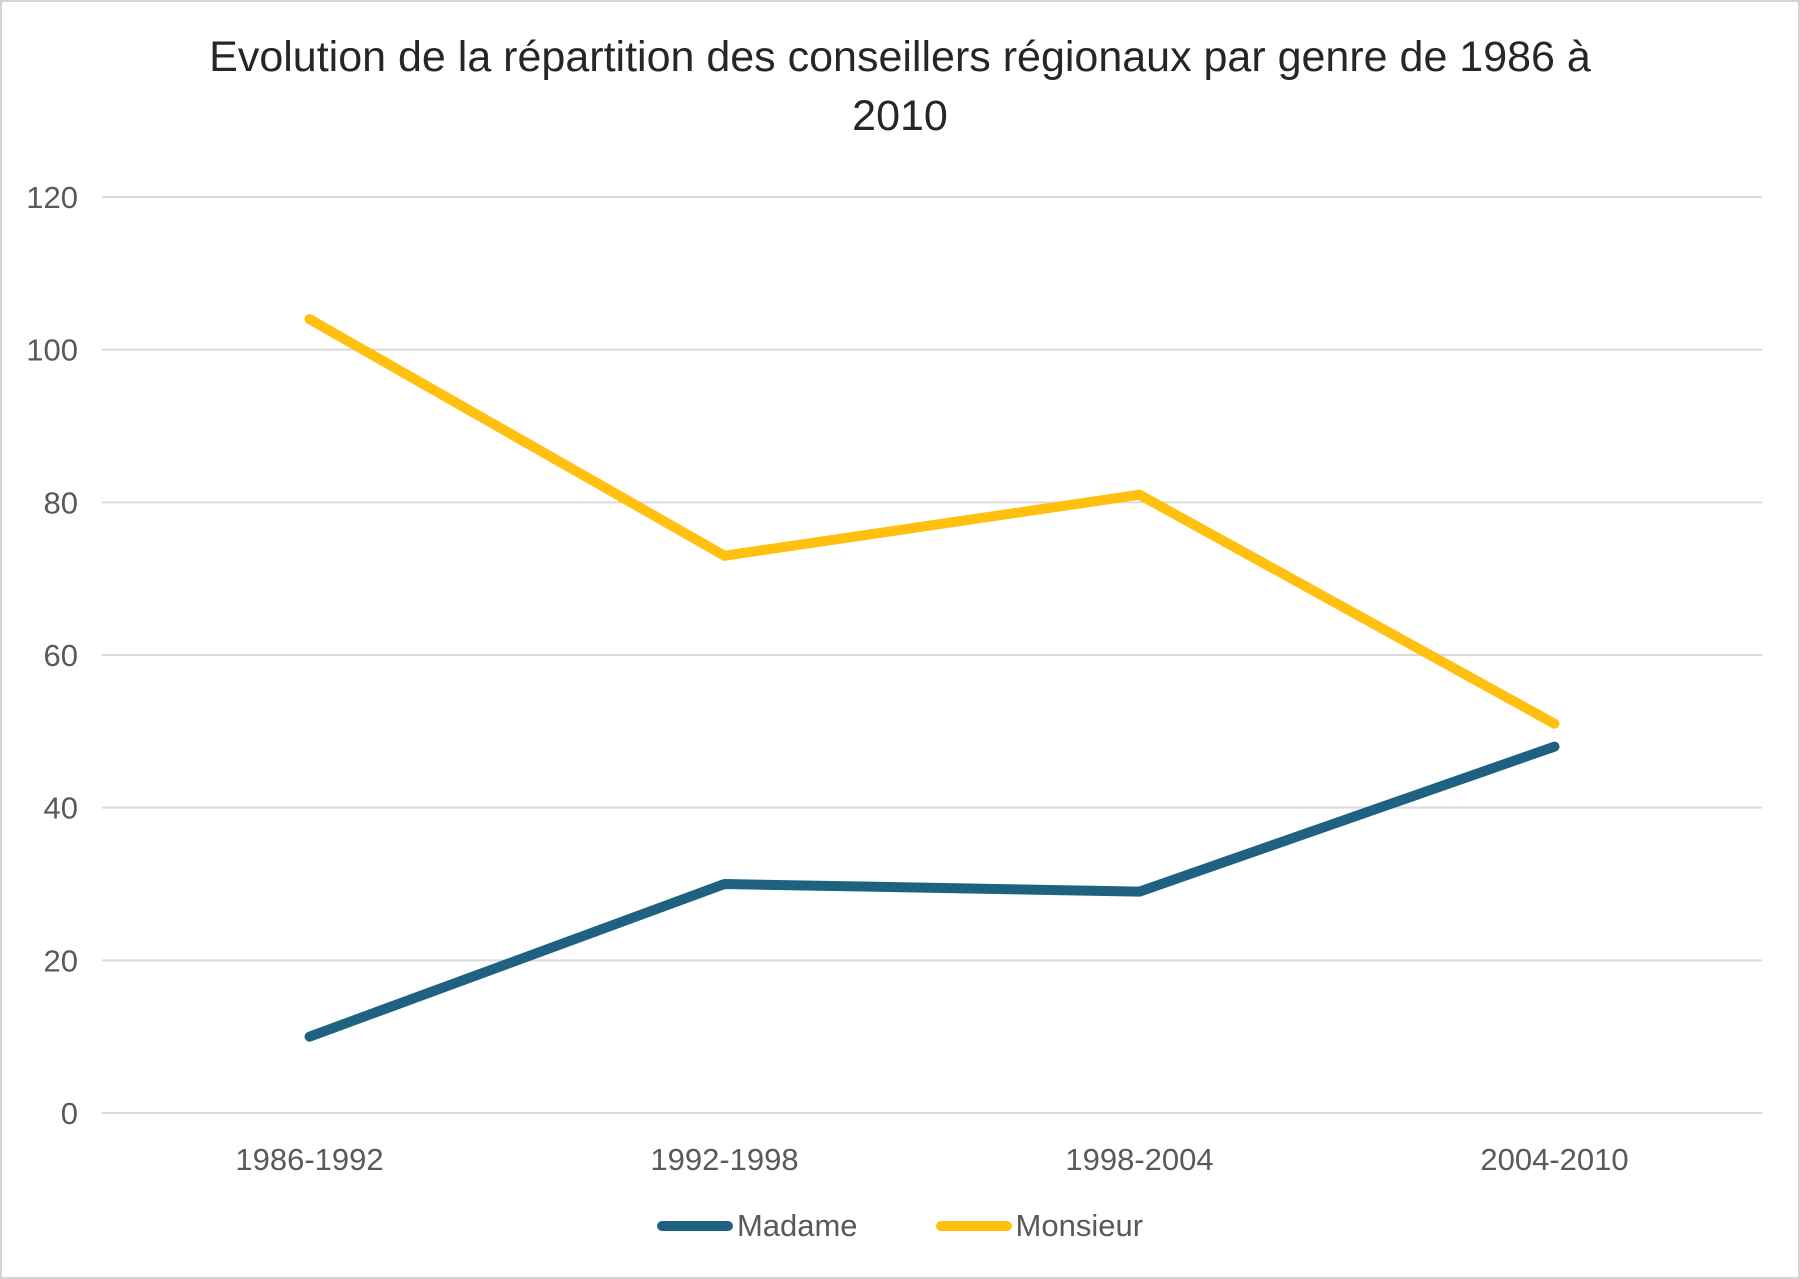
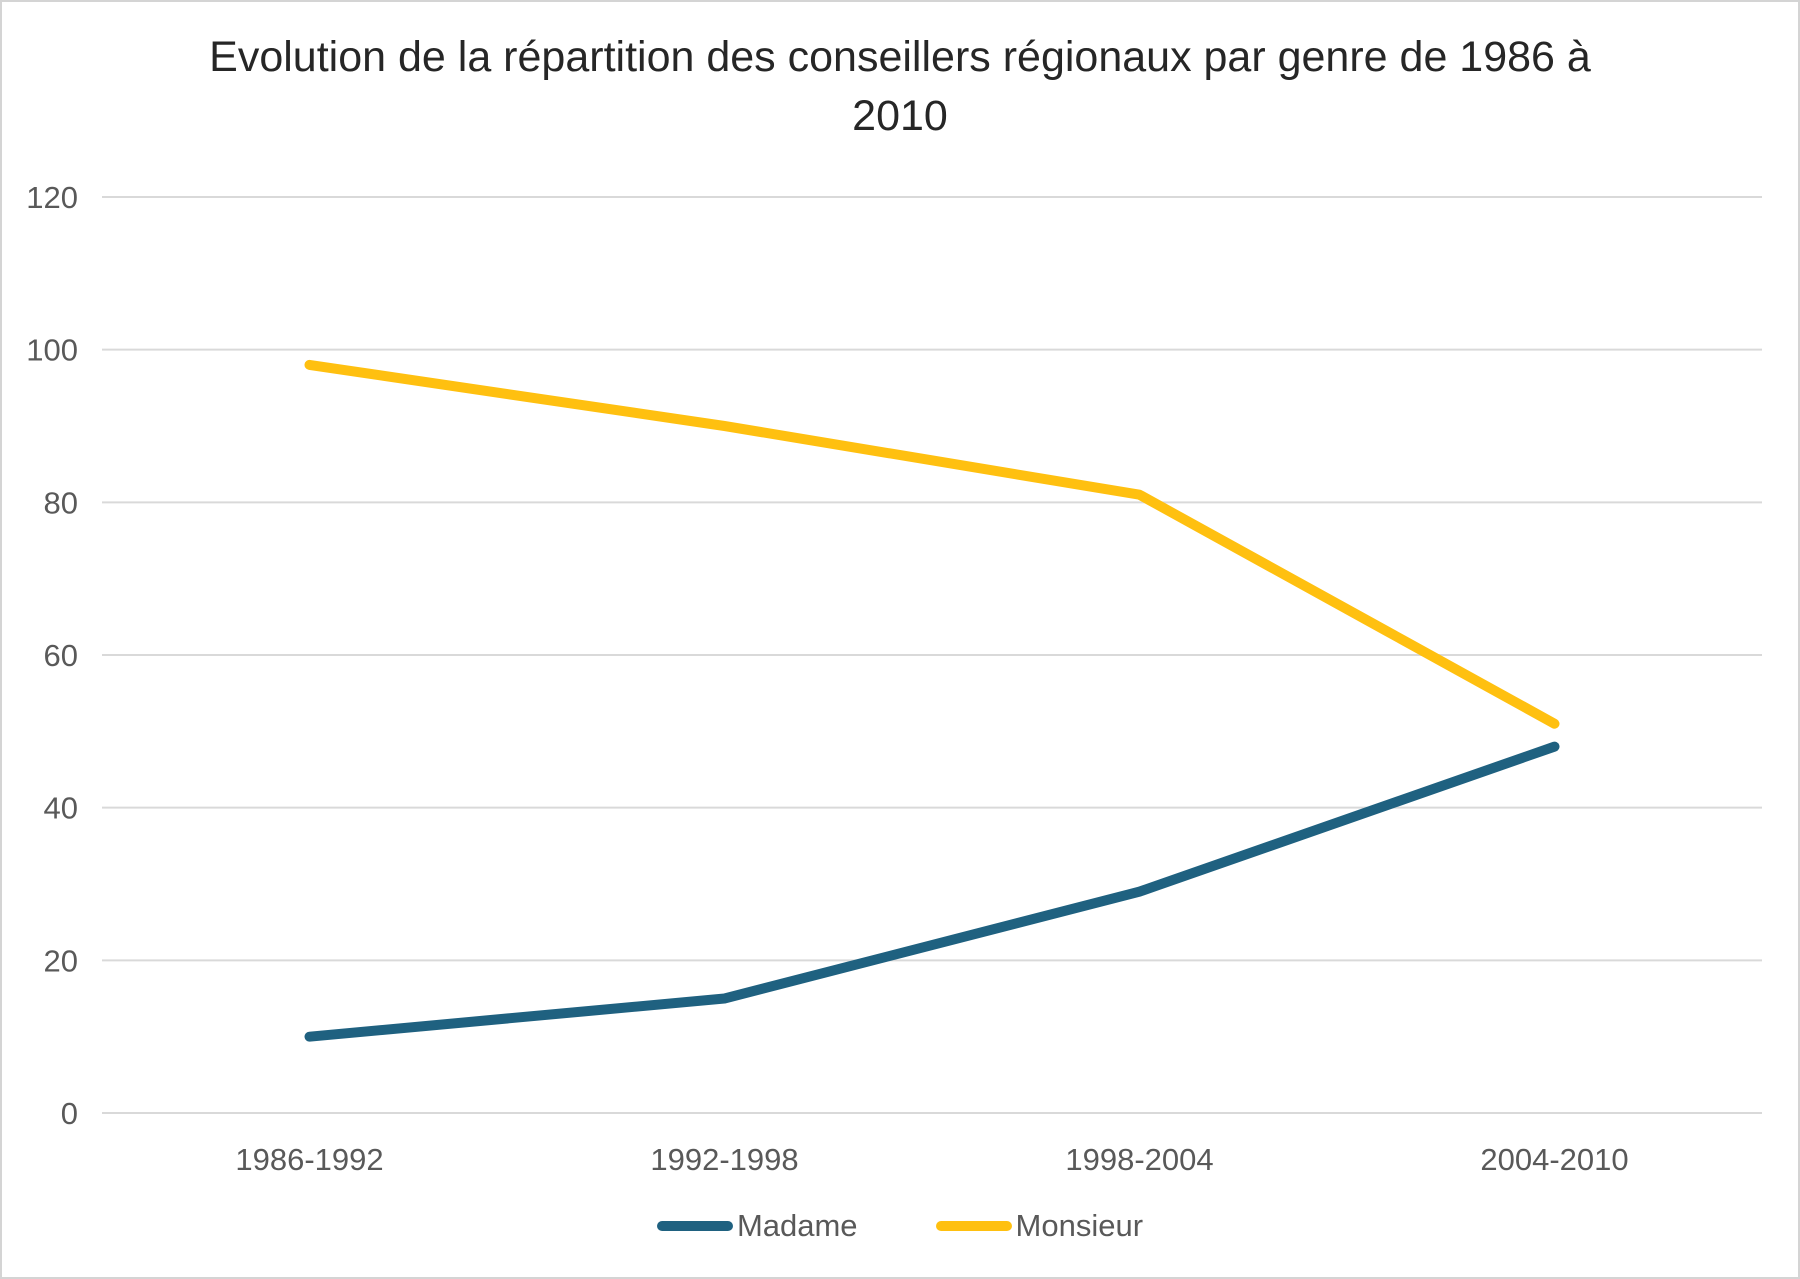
Monsieur/1986-1992: 104 -> 98
Madame/1992-1998: 30 -> 15
Monsieur/1992-1998: 73 -> 90
